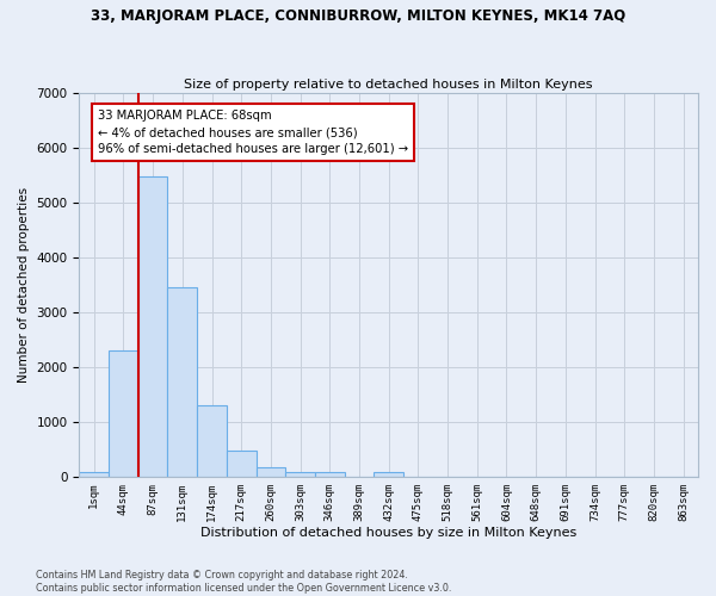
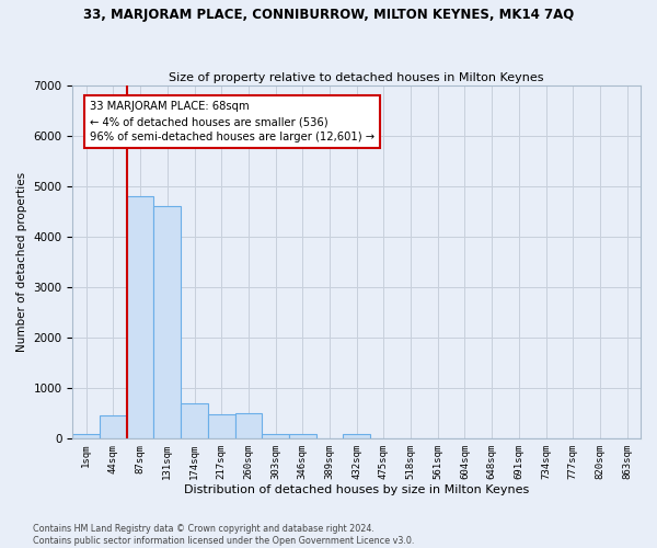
44sqm: 2300 -> 450
87sqm: 5480 -> 4800
131sqm: 3460 -> 4600
174sqm: 1310 -> 700
260sqm: 180 -> 500
